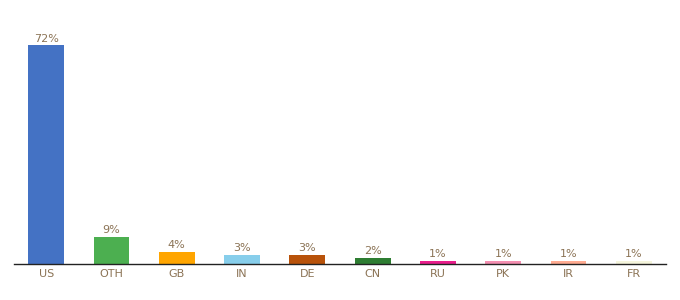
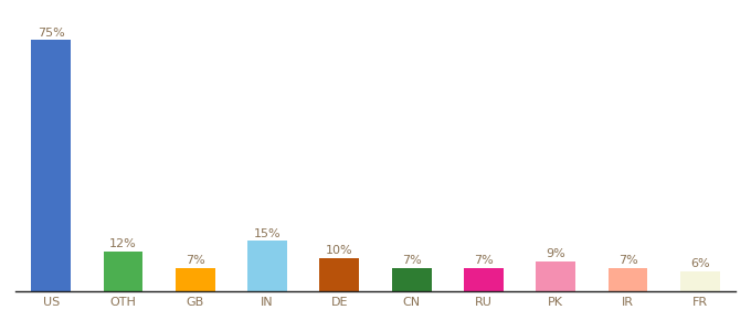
US: 72% -> 75%
OTH: 9% -> 12%
GB: 4% -> 7%
IN: 3% -> 15%
DE: 3% -> 10%
CN: 2% -> 7%
RU: 1% -> 7%
PK: 1% -> 9%
IR: 1% -> 7%
FR: 1% -> 6%
